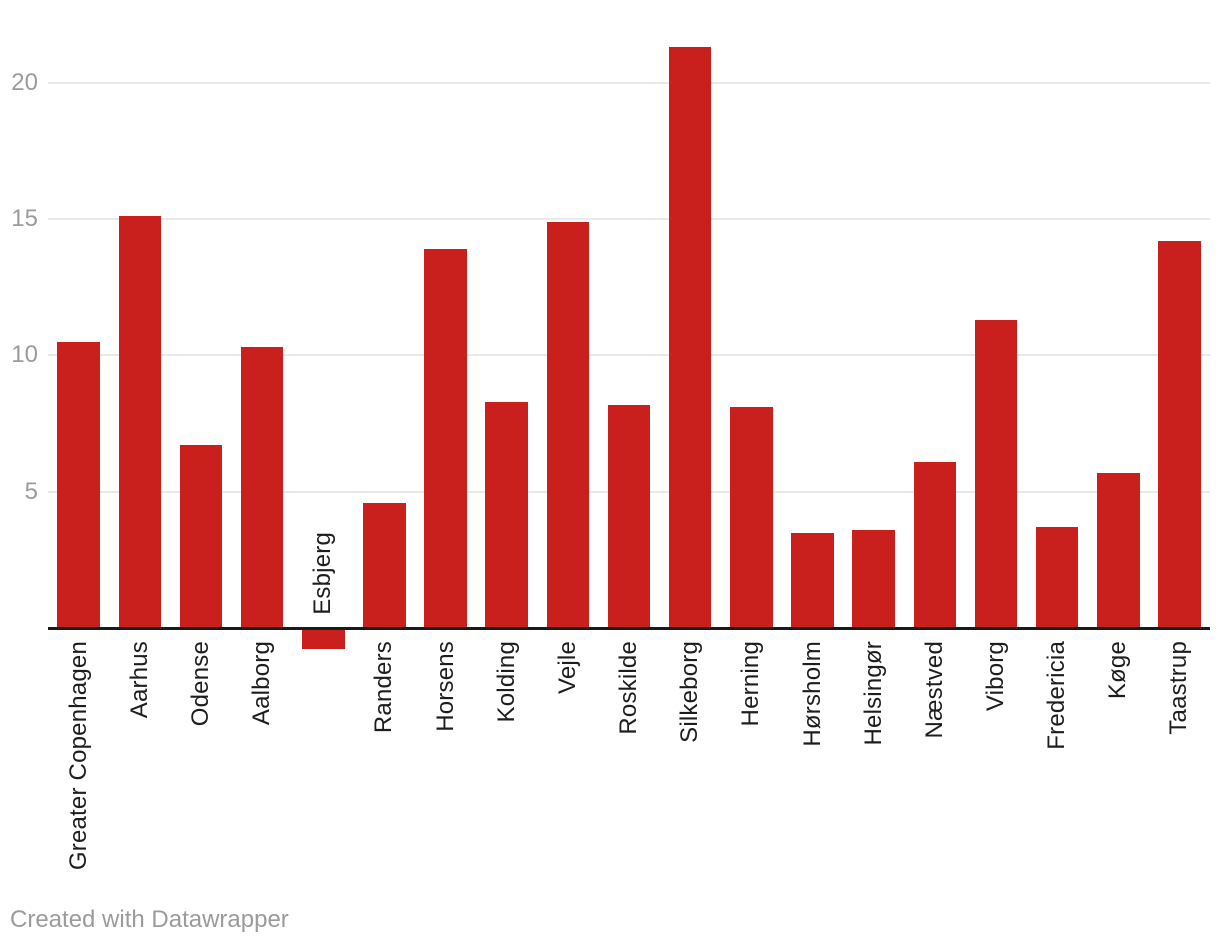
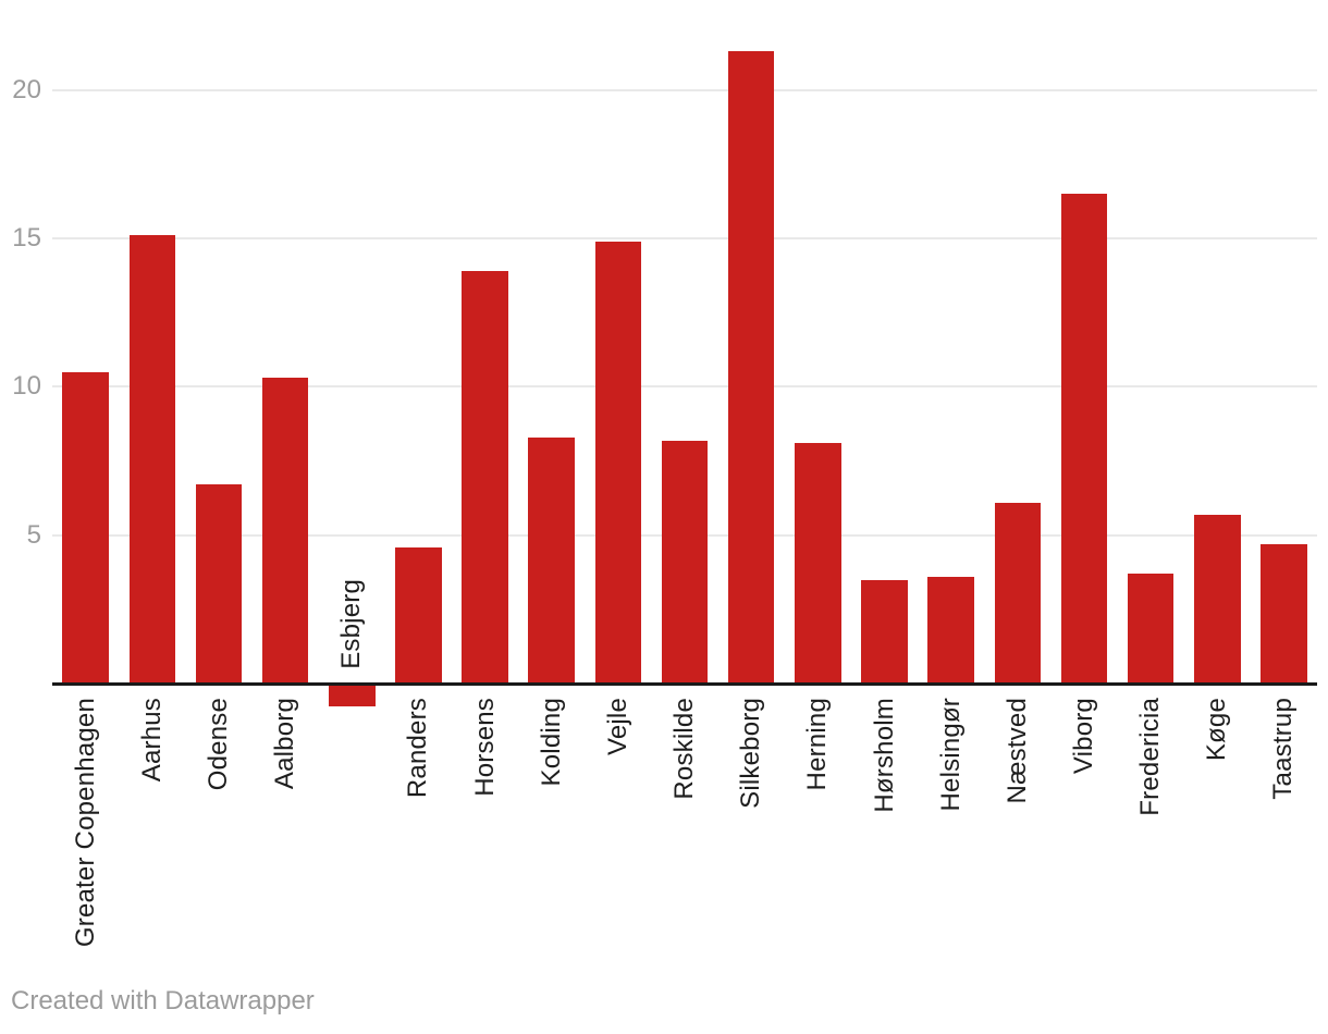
Viborg: 11.3 -> 16.5
Taastrup: 14.2 -> 4.7
